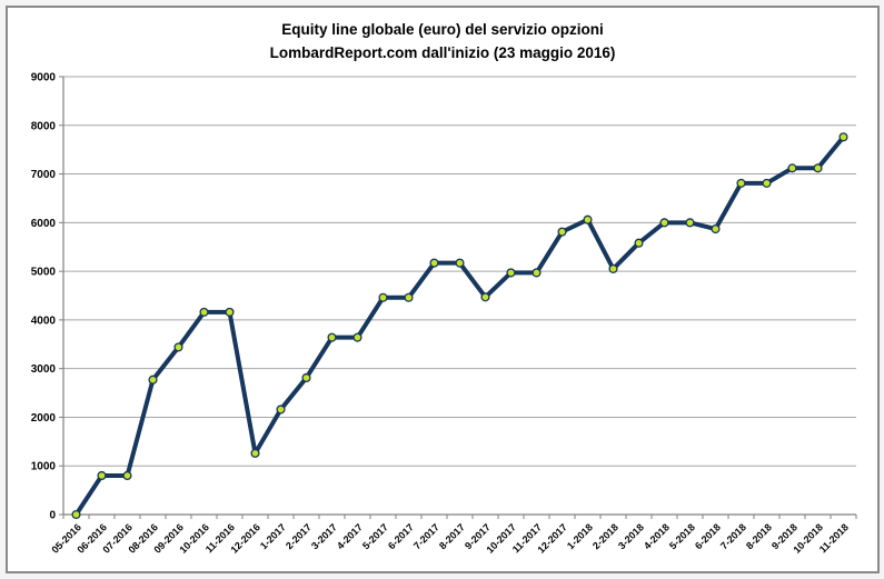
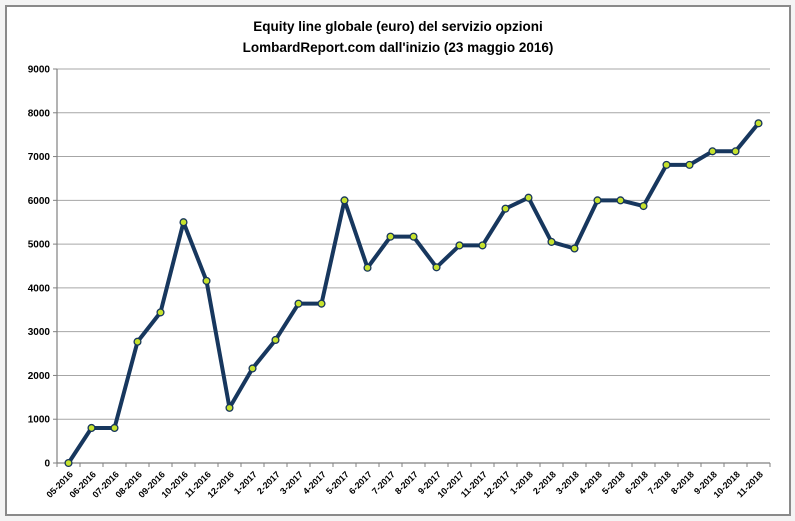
10-2016: 4200 -> 5500
5-2017: 4500 -> 6000
3-2018: 5600 -> 4900
